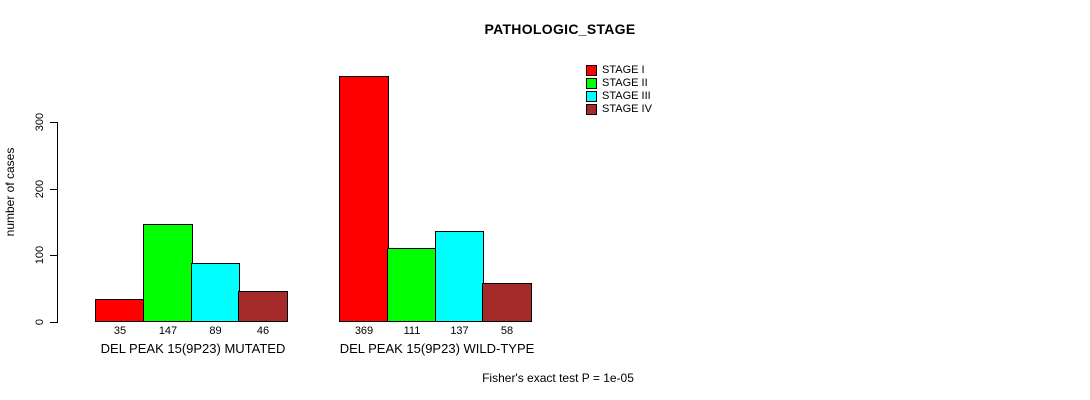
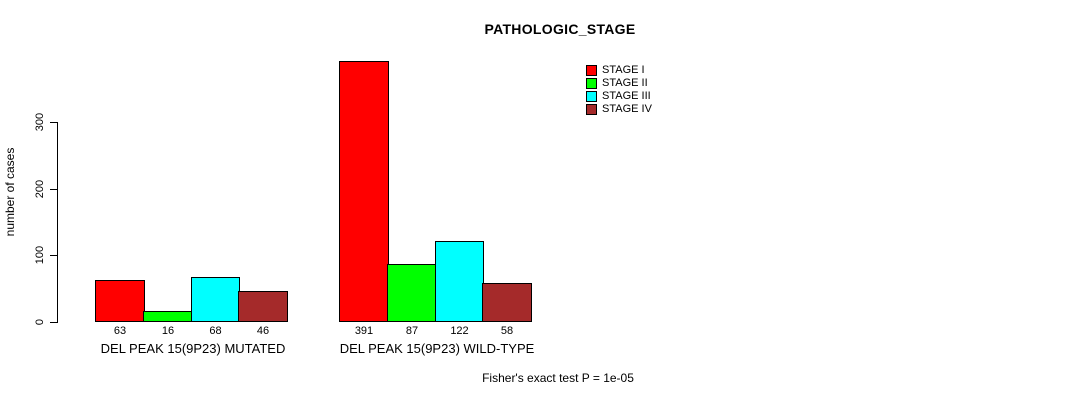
STAGE I/DEL PEAK 15(9P23) MUTATED: 35 -> 63
STAGE II/DEL PEAK 15(9P23) MUTATED: 147 -> 16
STAGE III/DEL PEAK 15(9P23) MUTATED: 89 -> 68
STAGE I/DEL PEAK 15(9P23) WILD-TYPE: 369 -> 391
STAGE II/DEL PEAK 15(9P23) WILD-TYPE: 111 -> 87
STAGE III/DEL PEAK 15(9P23) WILD-TYPE: 137 -> 122
